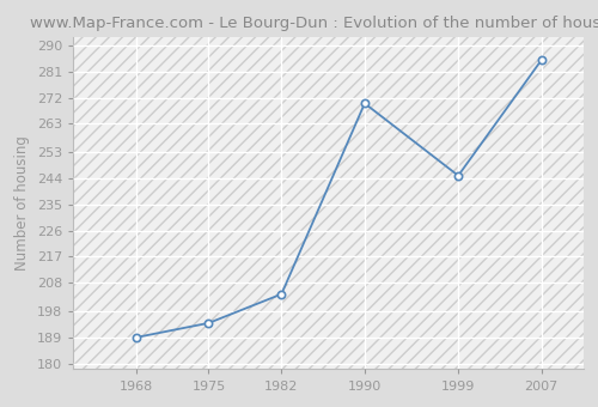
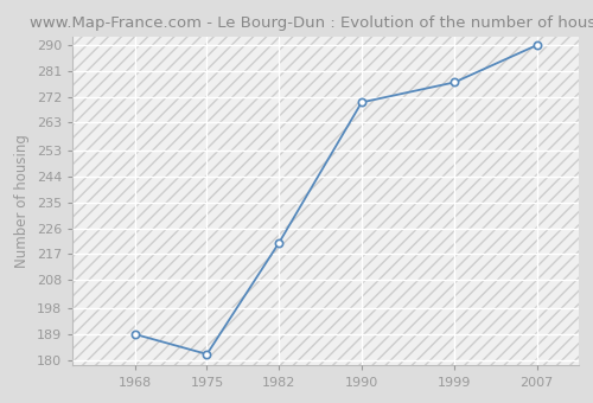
1975: 194 -> 182
1982: 204 -> 221
1999: 245 -> 277
2007: 285 -> 290
